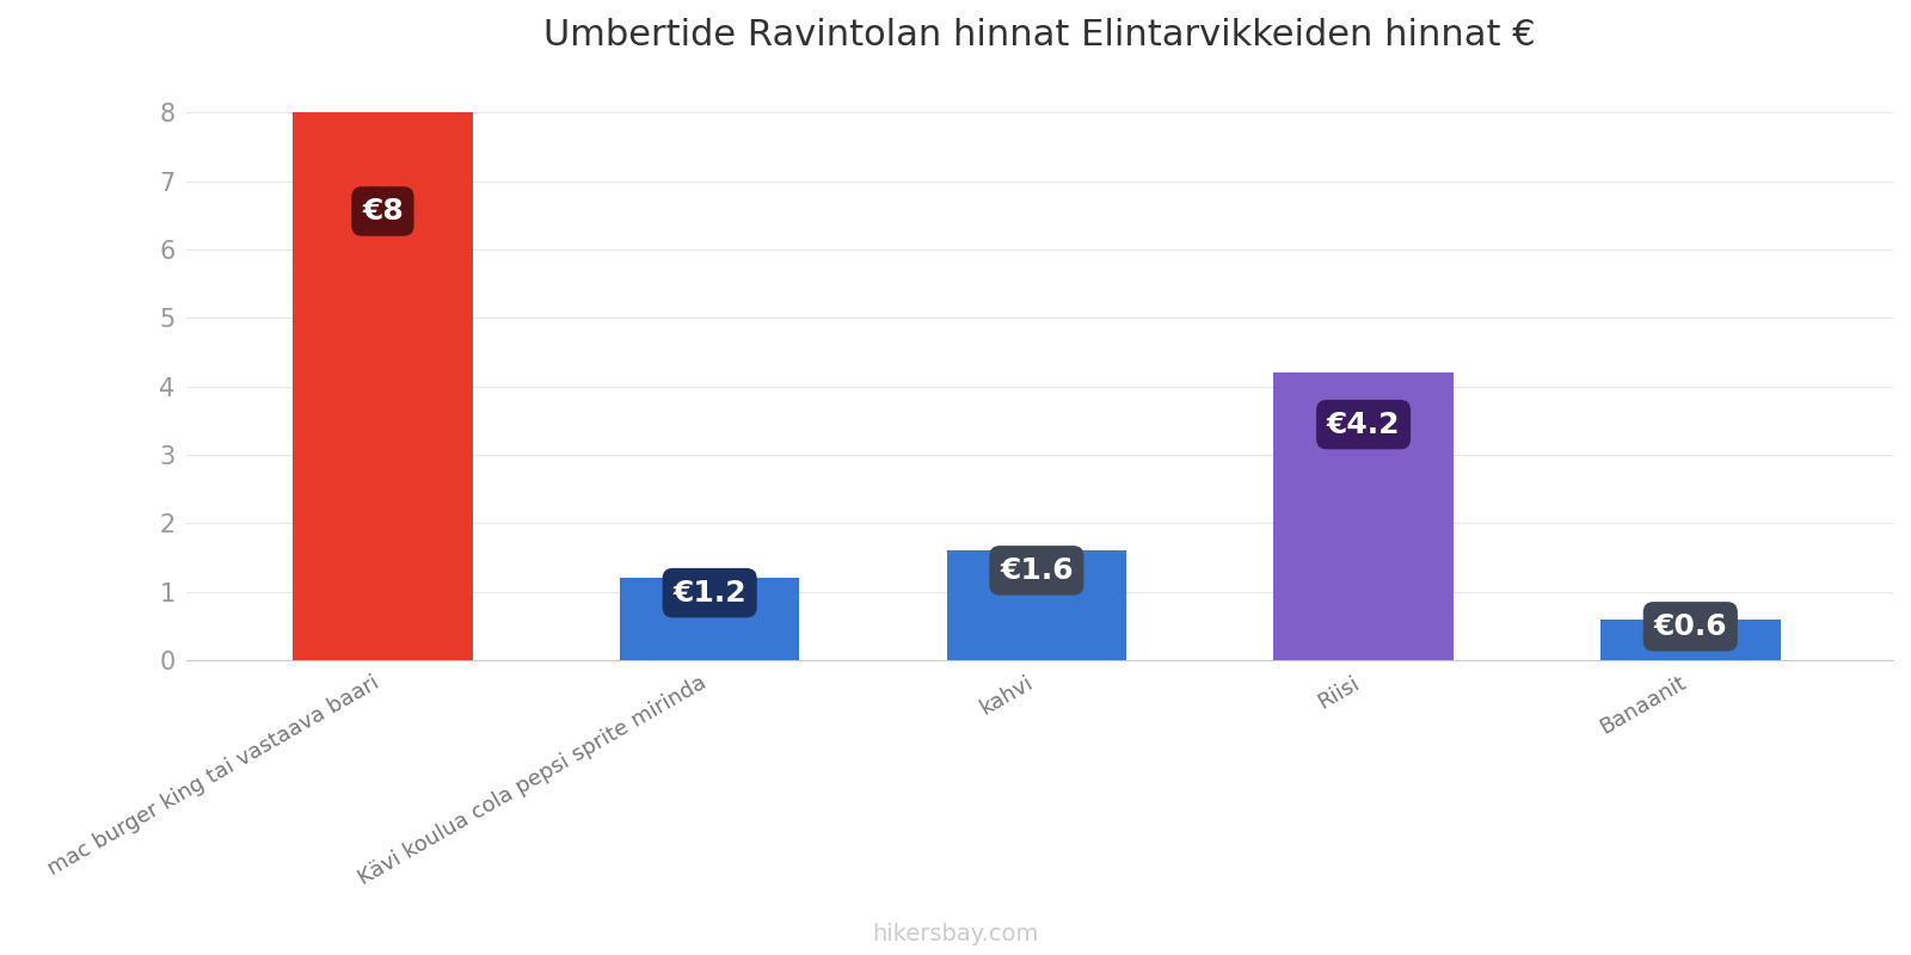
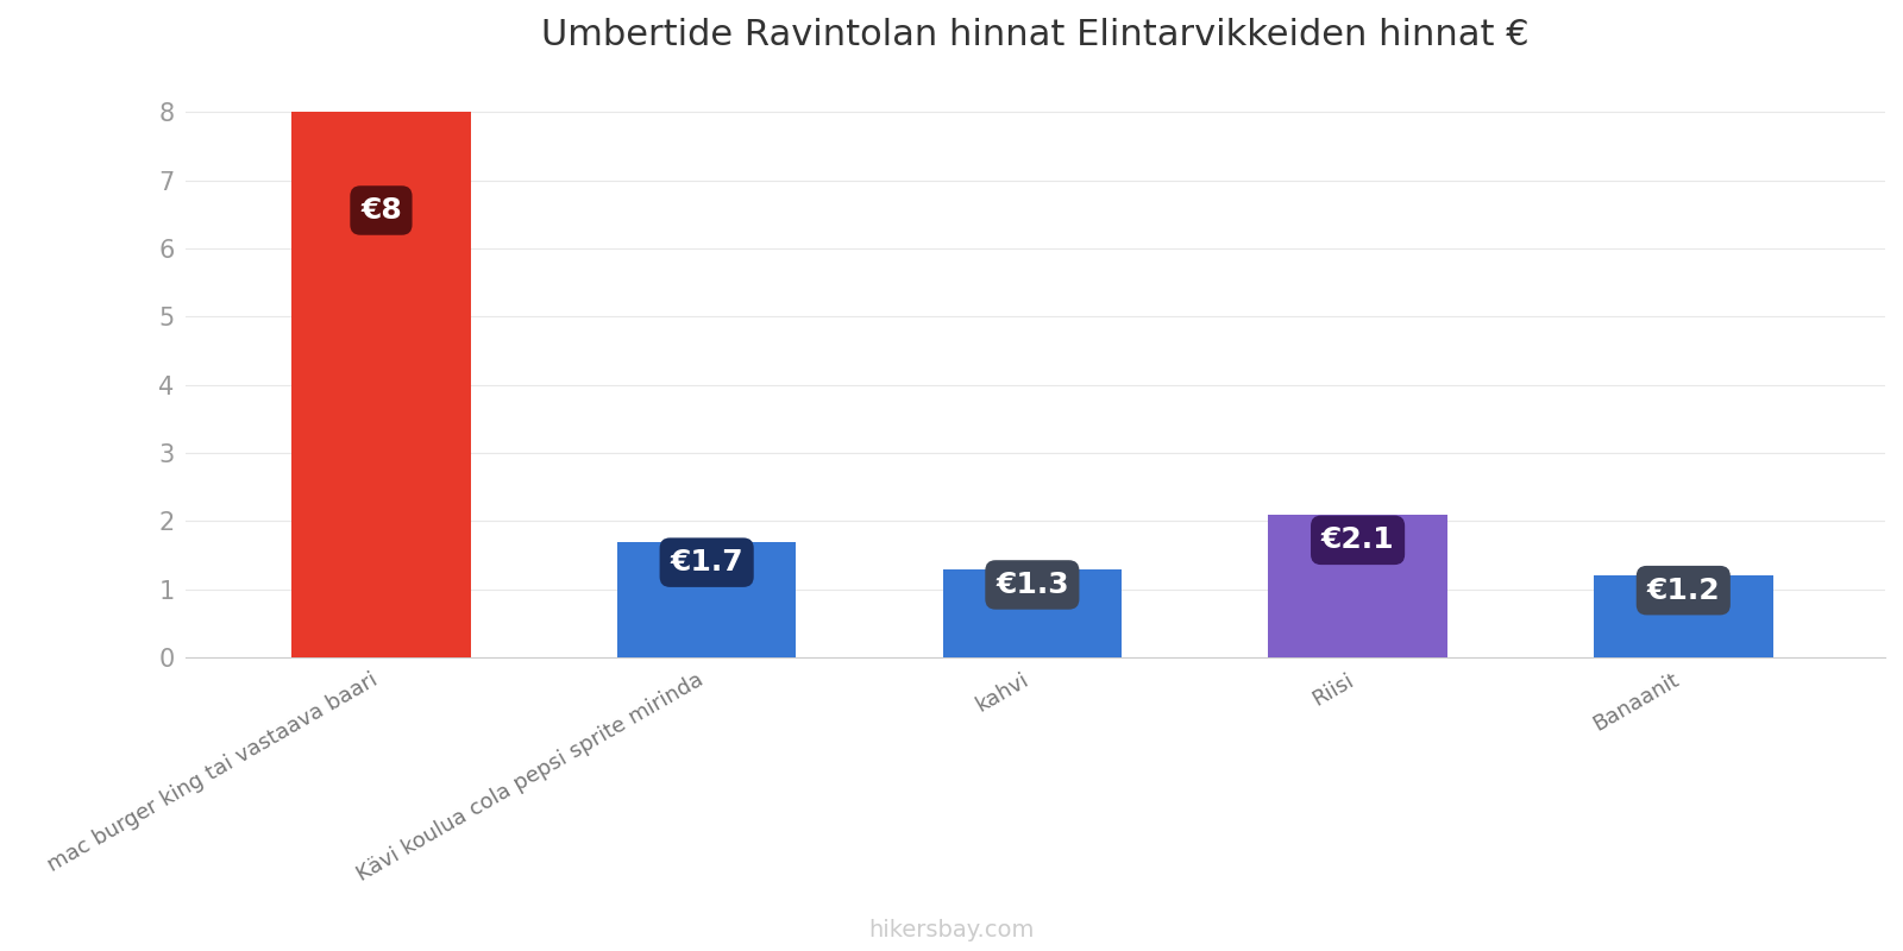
Kävi koulua cola pepsi sprite mirinda: €1.2 -> €1.7
kahvi: €1.6 -> €1.3
Riisi: €4.2 -> €2.1
Banaanit: €0.6 -> €1.2
